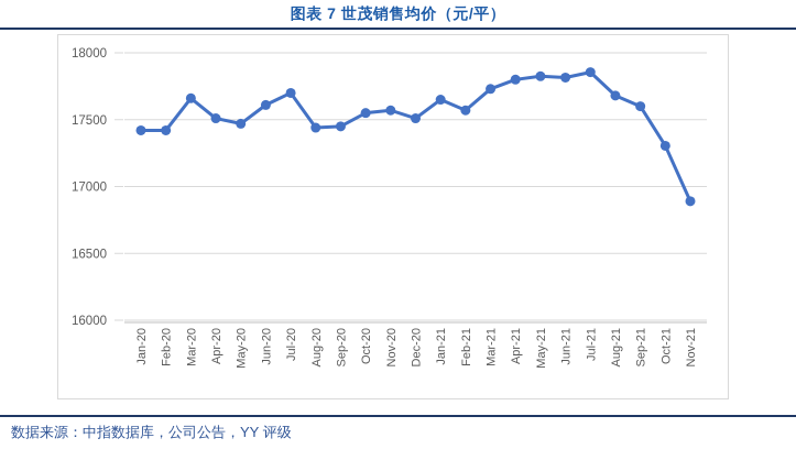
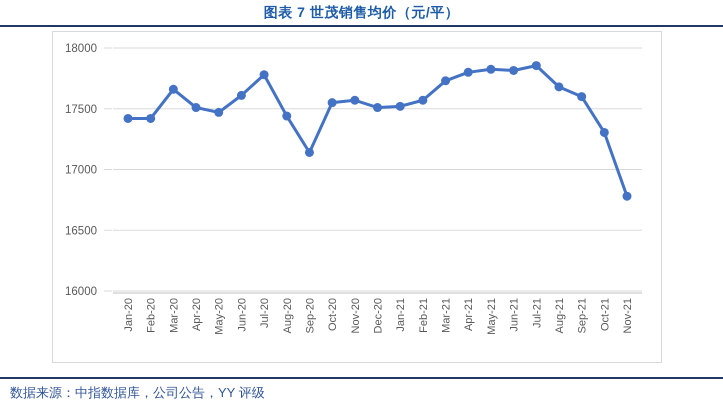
Jul-20: 17700 -> 17780
Sep-20: 17450 -> 17140
Jan-21: 17650 -> 17520
Nov-21: 16890 -> 16780
